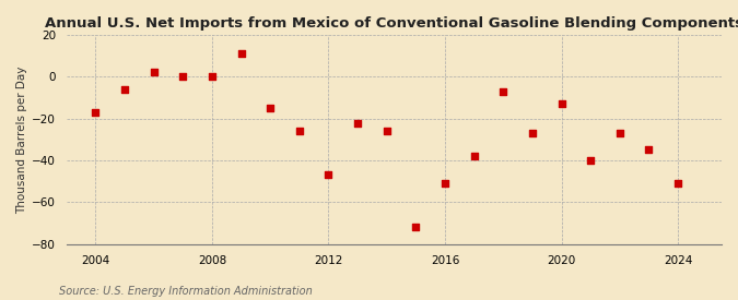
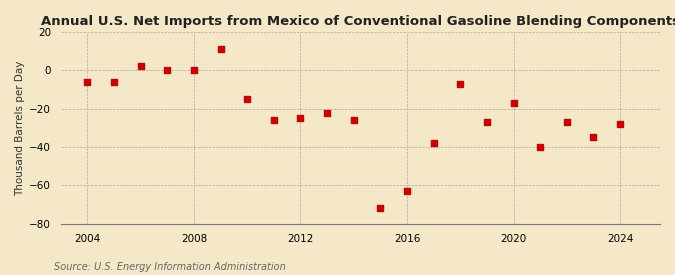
2004: -17 -> -6
2012: -47 -> -25
2016: -51 -> -63
2020: -13 -> -17
2024: -51 -> -28
